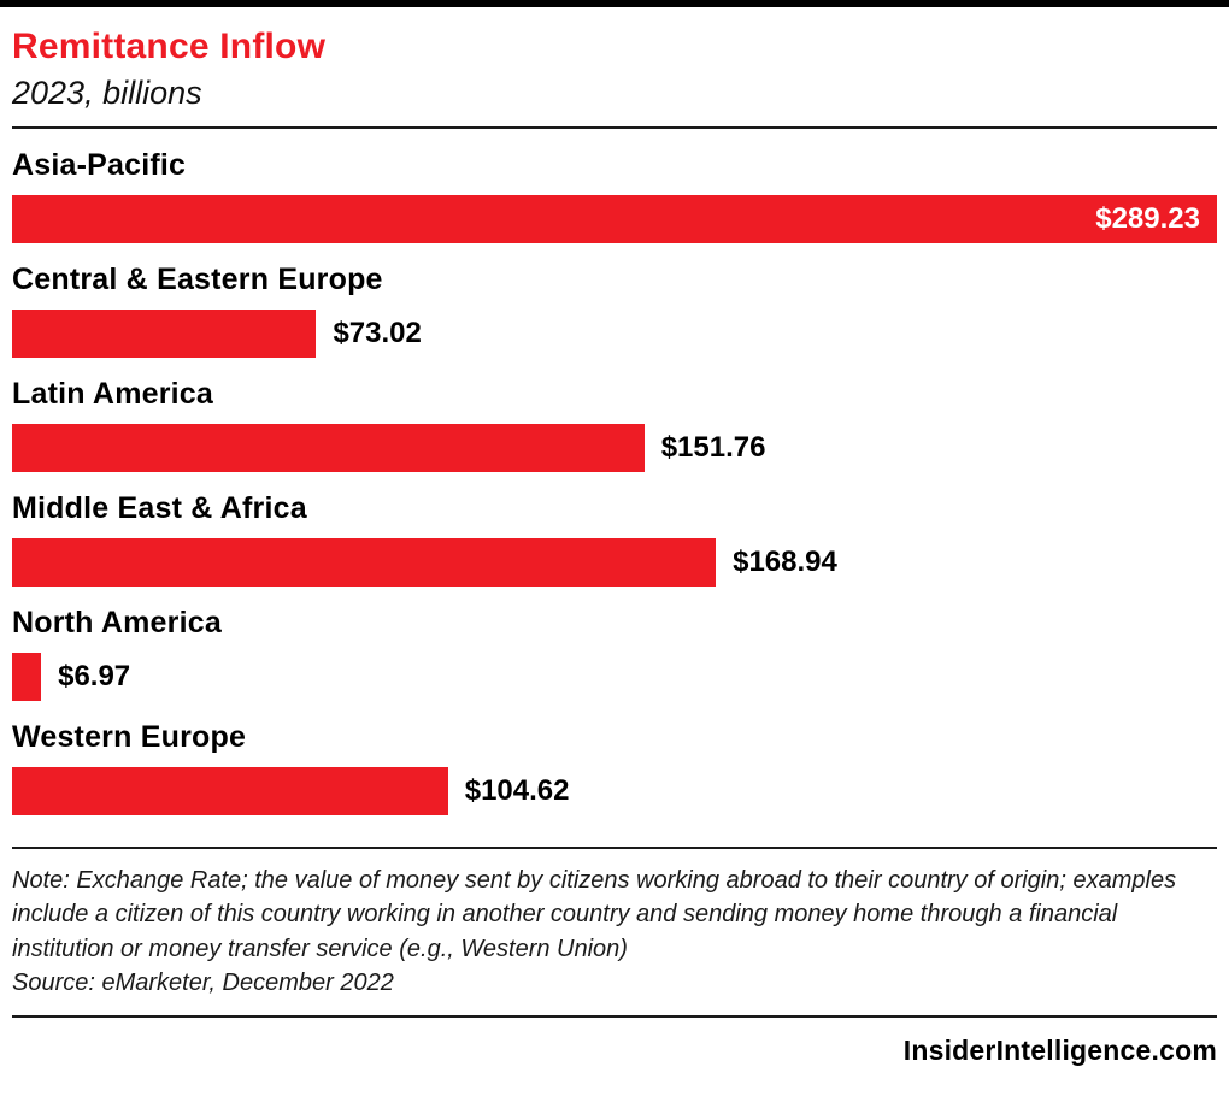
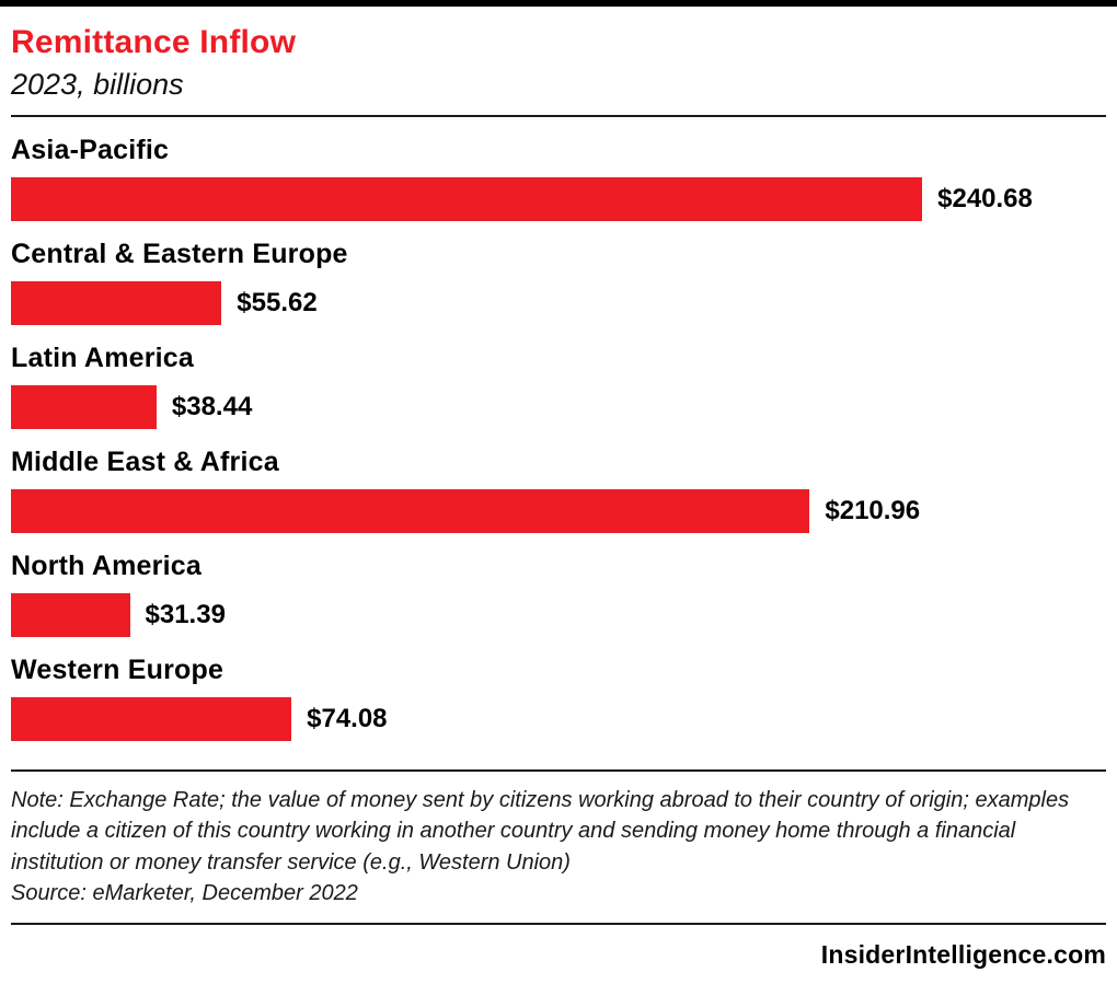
Asia-Pacific: $289.23 -> $240.68
Central & Eastern Europe: $73.02 -> $55.62
Latin America: $151.76 -> $38.44
Middle East & Africa: $168.94 -> $210.96
North America: $6.97 -> $31.39
Western Europe: $104.62 -> $74.08
